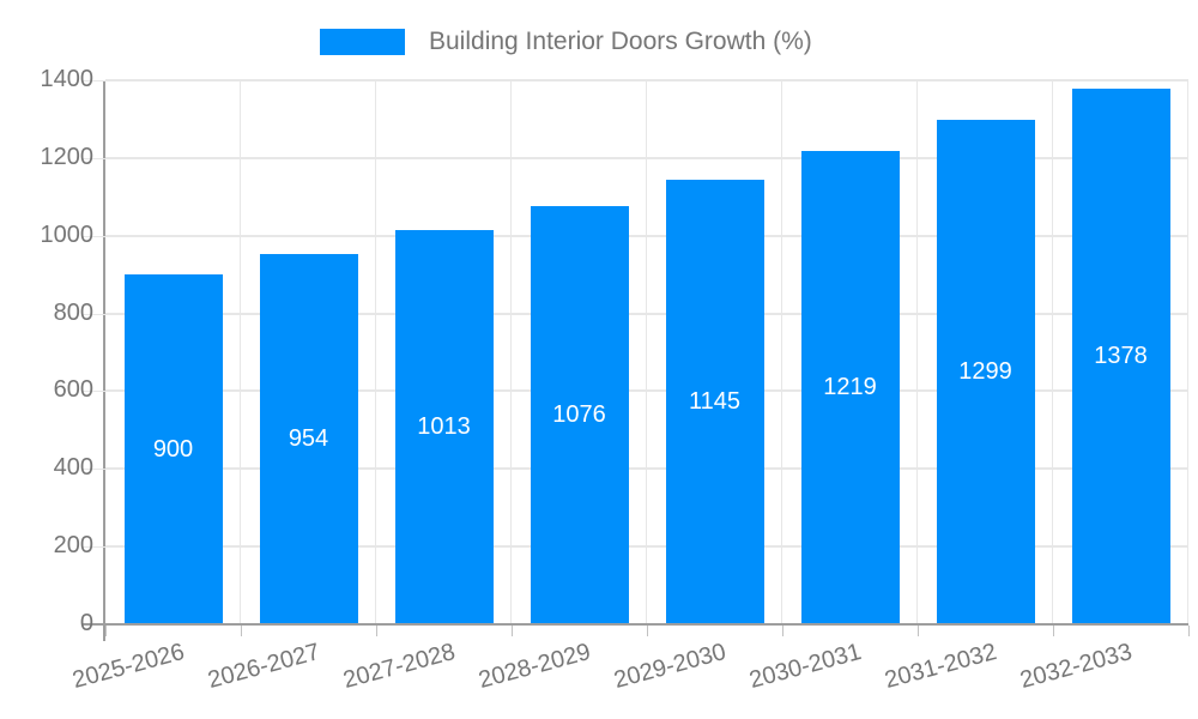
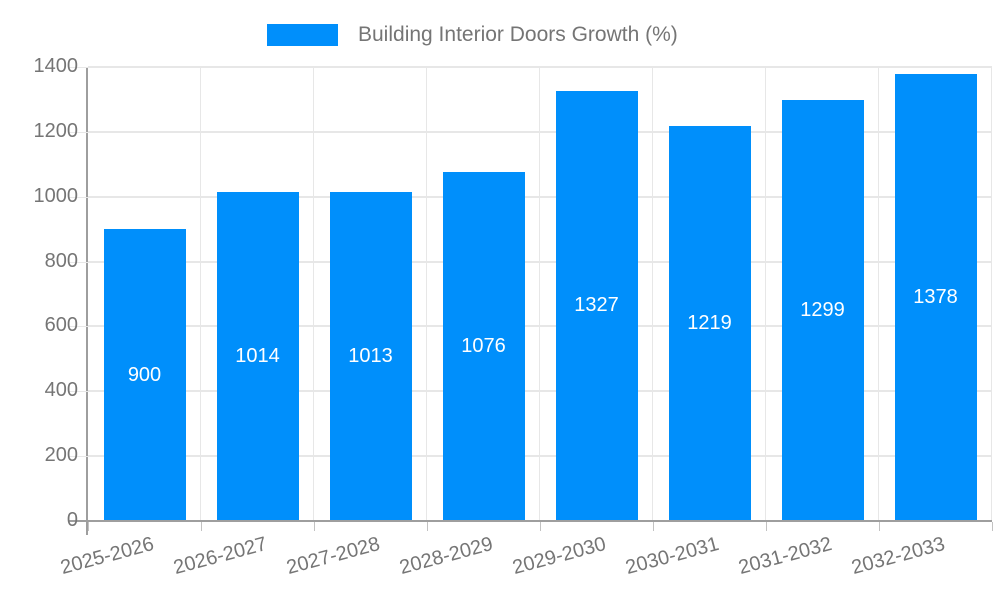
2026-2027: 954 -> 1014
2029-2030: 1145 -> 1327
